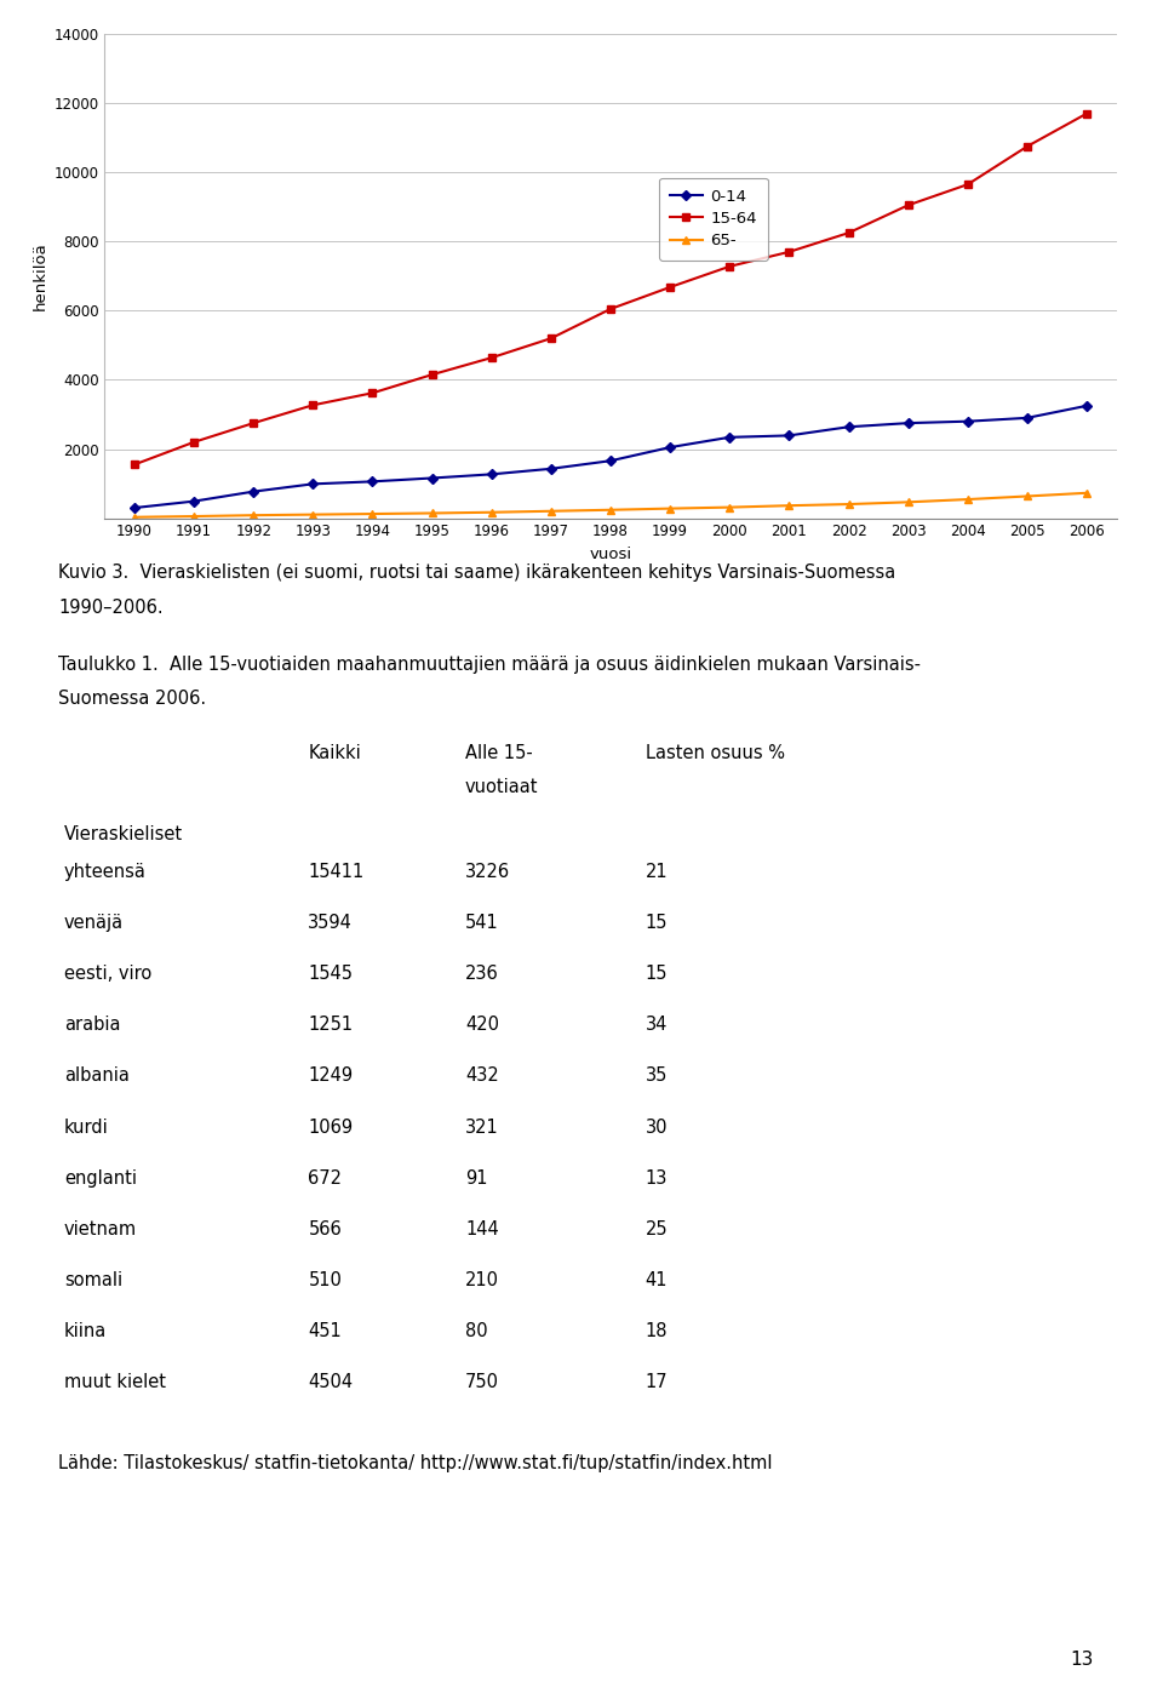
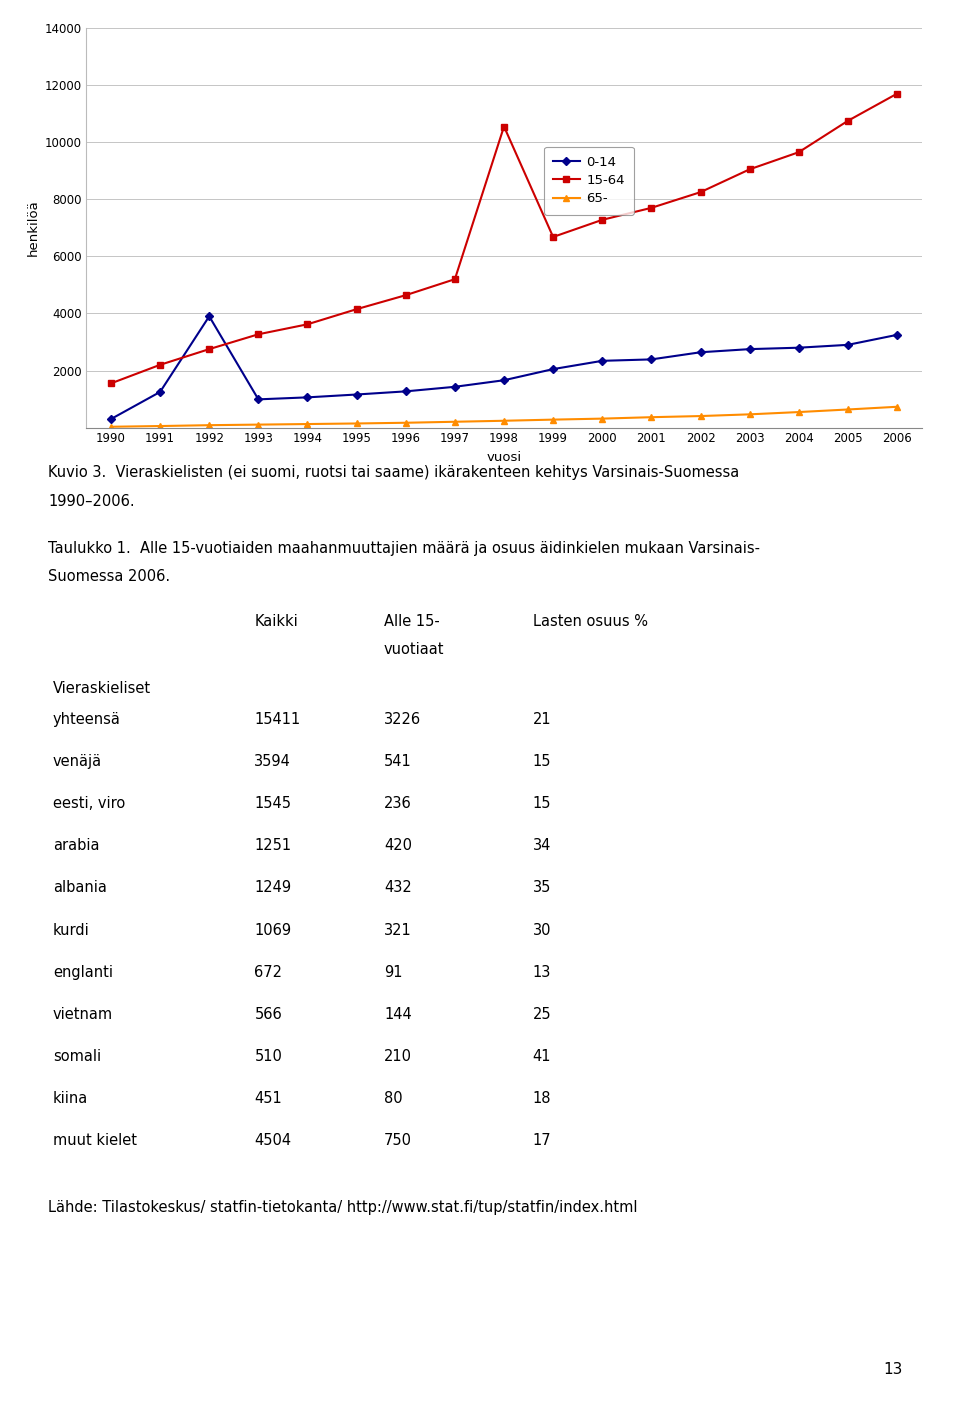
0-14/1991: 490 -> 1250
0-14/1992: 770 -> 3900
15-64/1998: 6050 -> 10550
